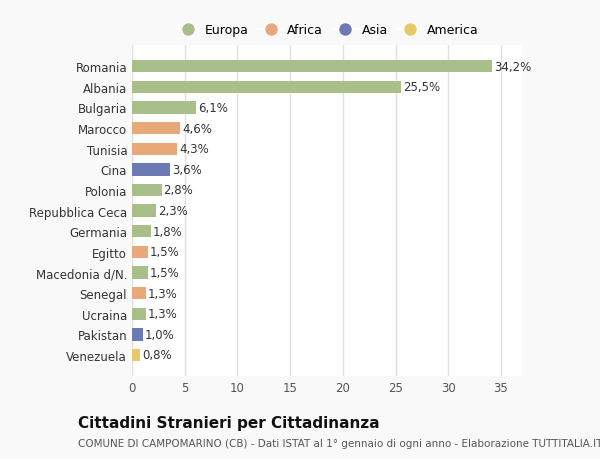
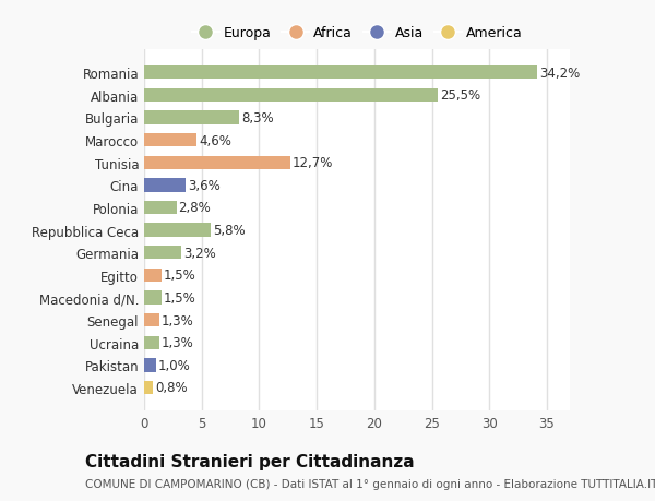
Bulgaria: 6,1% -> 8,3%
Tunisia: 4,3% -> 12,7%
Repubblica Ceca: 2,3% -> 5,8%
Germania: 1,8% -> 3,2%
